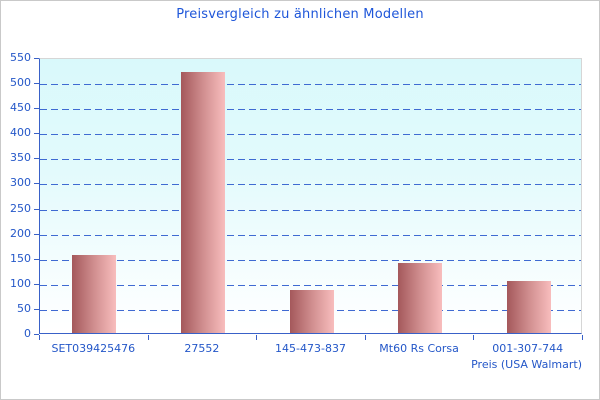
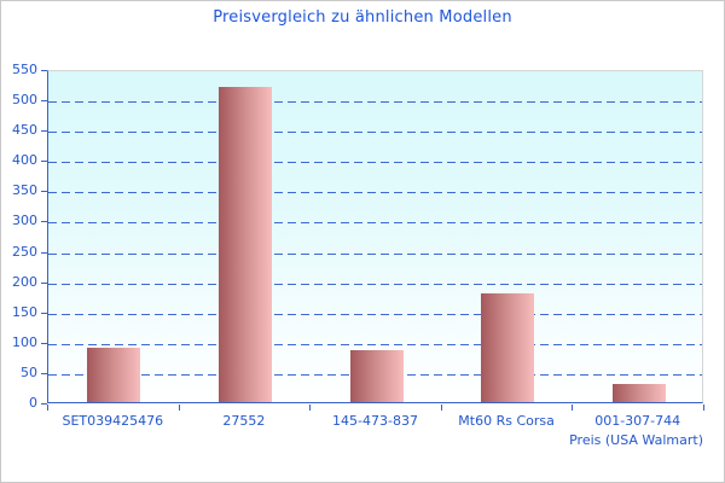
SET039425476: 160 -> 90
Mt60 Rs Corsa: 140 -> 180
001-307-744: 100 -> 30
